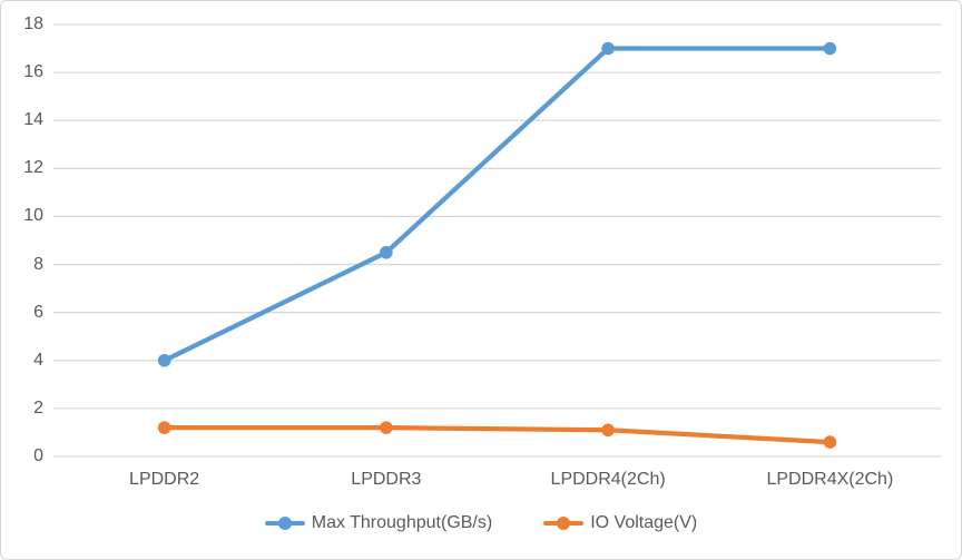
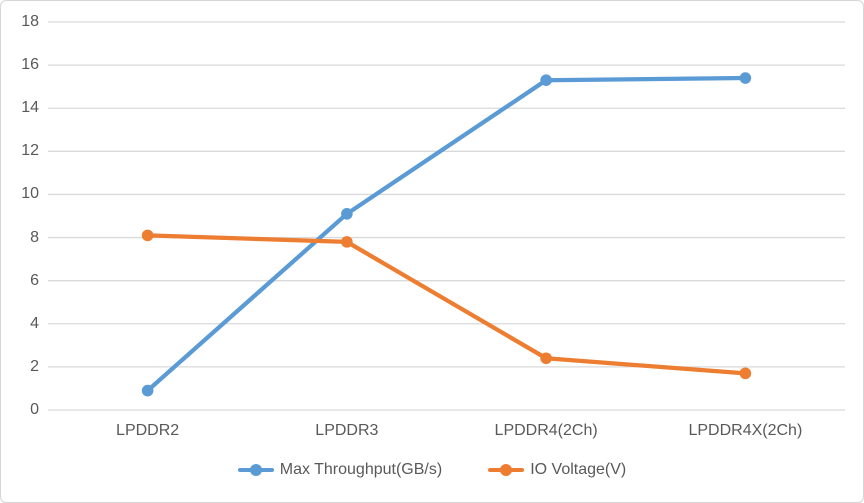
Max Throughput(GB/s)/LPDDR2: 4.0 -> 0.9
IO Voltage(V)/LPDDR2: 1.2 -> 8.1
Max Throughput(GB/s)/LPDDR3: 8.5 -> 9.1
IO Voltage(V)/LPDDR3: 1.2 -> 7.8
Max Throughput(GB/s)/LPDDR4(2Ch): 17.0 -> 15.3
IO Voltage(V)/LPDDR4(2Ch): 1.1 -> 2.4
Max Throughput(GB/s)/LPDDR4X(2Ch): 17.0 -> 15.4
IO Voltage(V)/LPDDR4X(2Ch): 0.6 -> 1.7
